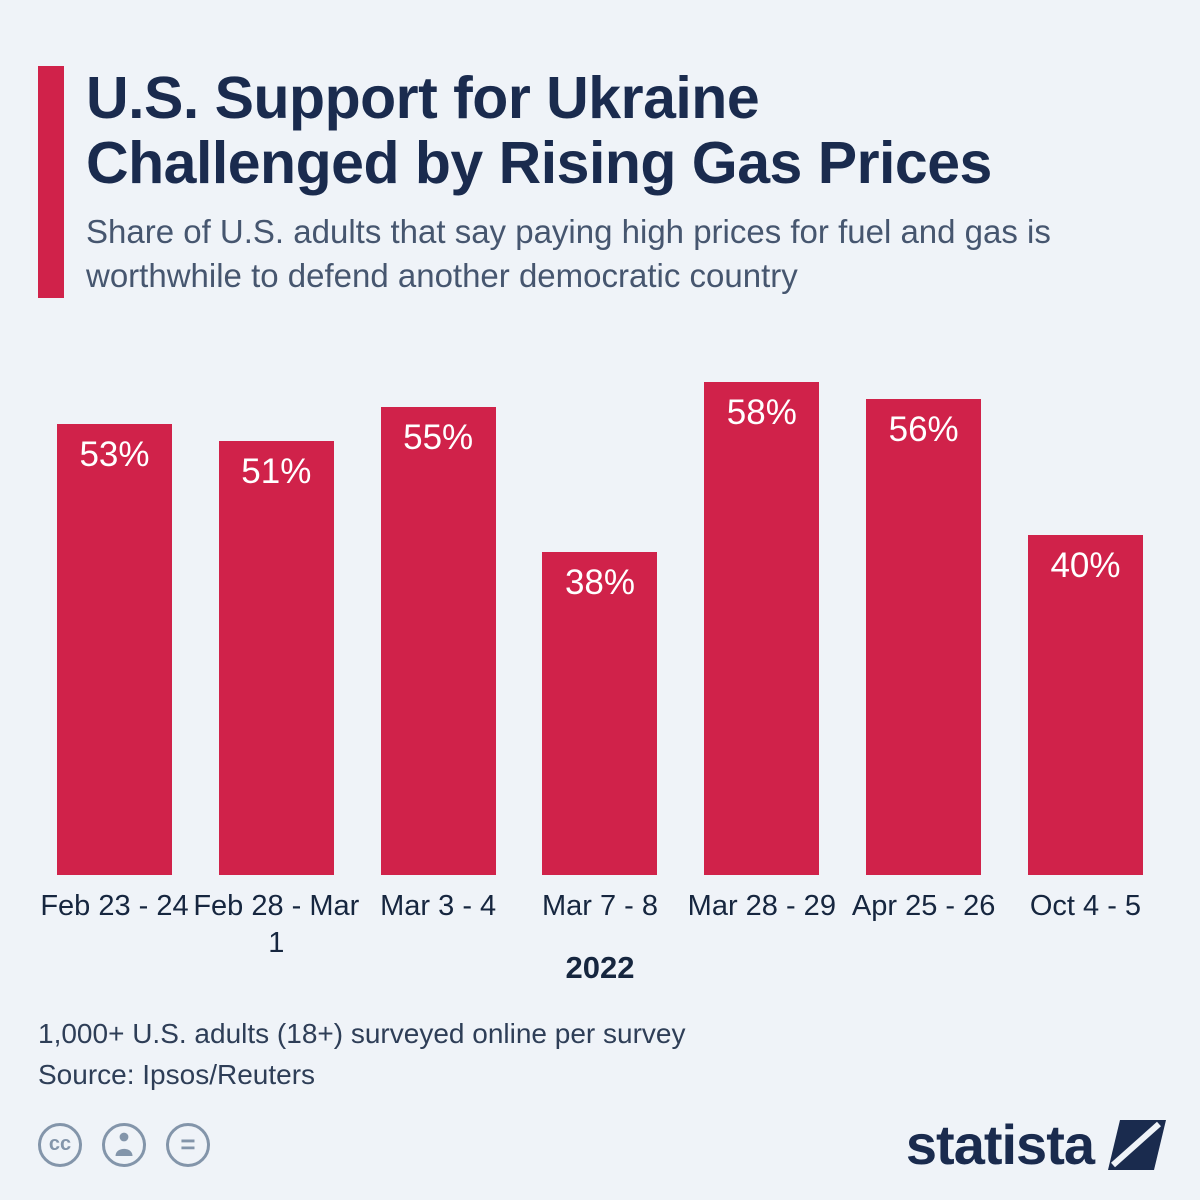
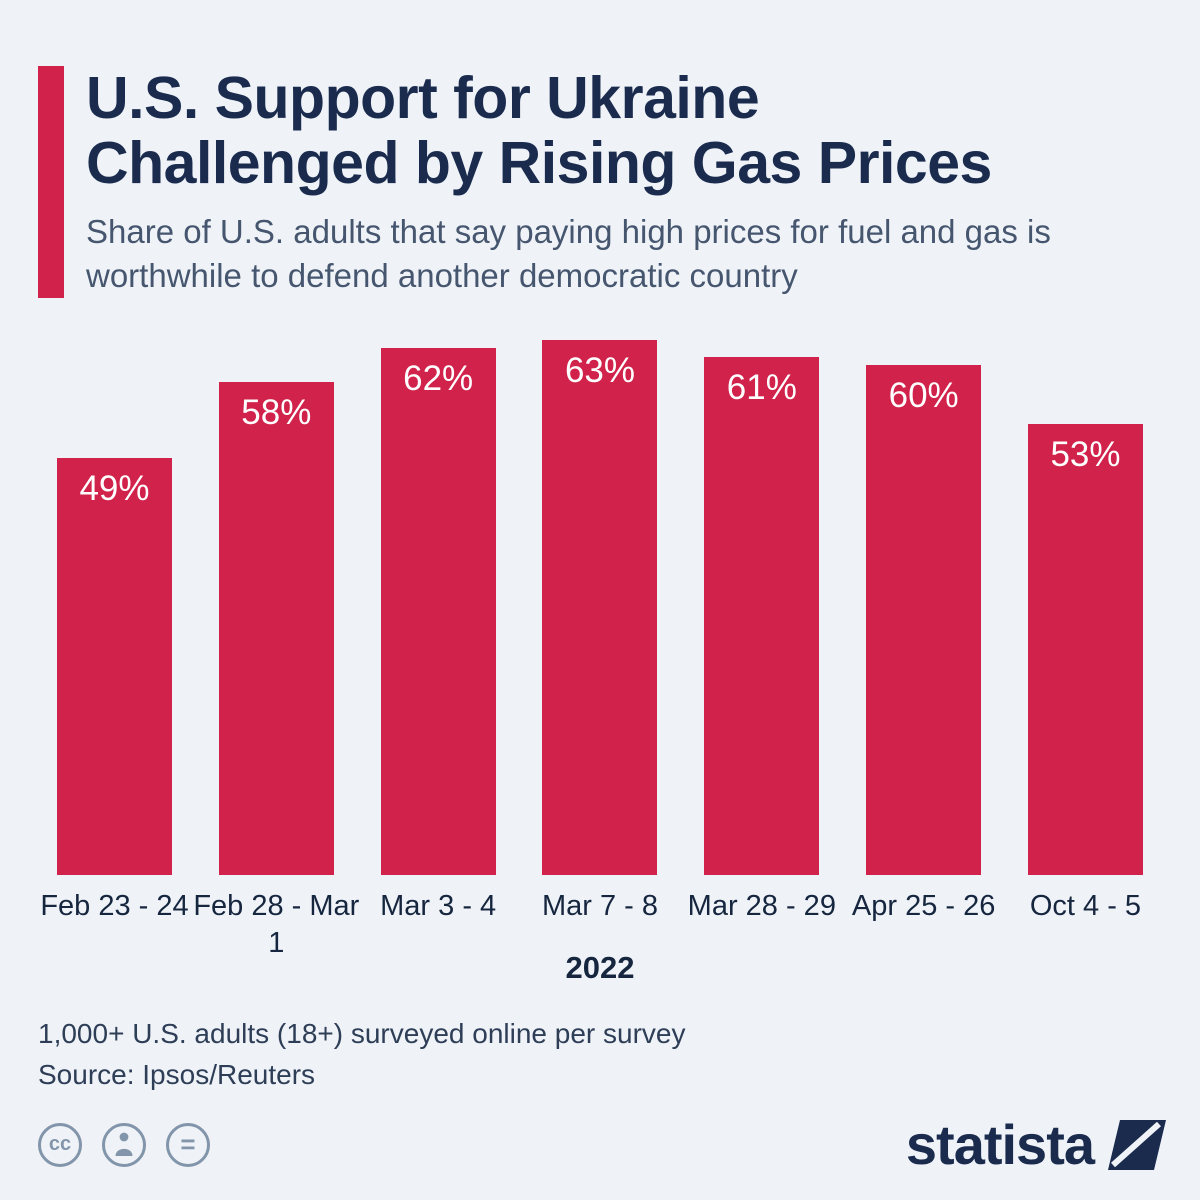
Feb 23 - 24: 53% -> 49%
Feb 28 - Mar 1: 51% -> 58%
Mar 3 - 4: 55% -> 62%
Mar 7 - 8: 38% -> 63%
Mar 28 - 29: 58% -> 61%
Apr 25 - 26: 56% -> 60%
Oct 4 - 5: 40% -> 53%
